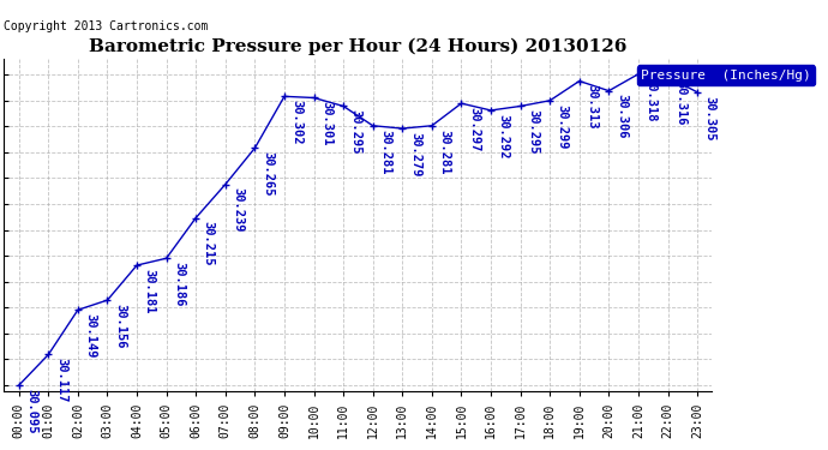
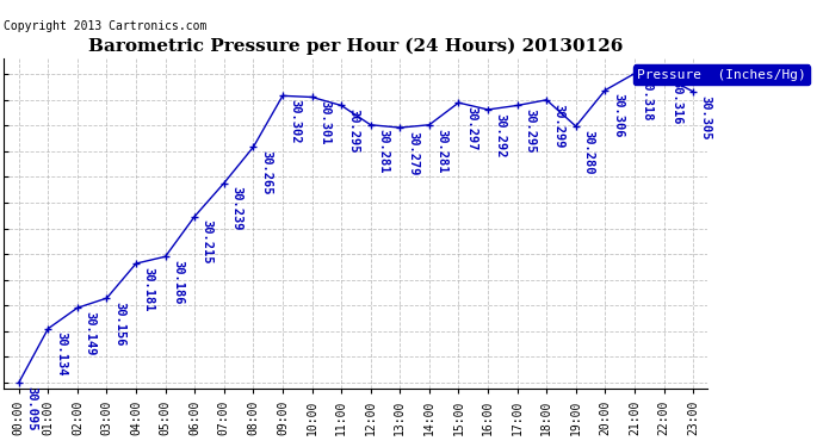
01:00: 30.117 -> 30.134
19:00: 30.313 -> 30.280
